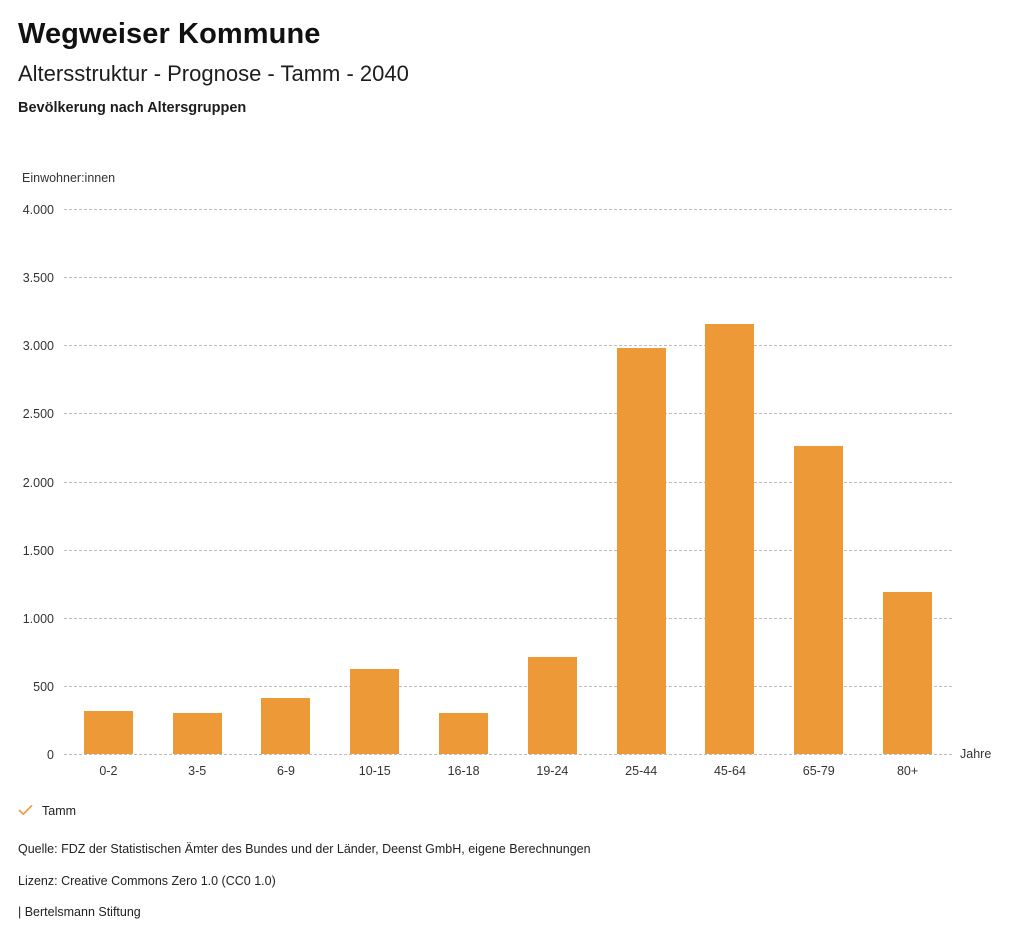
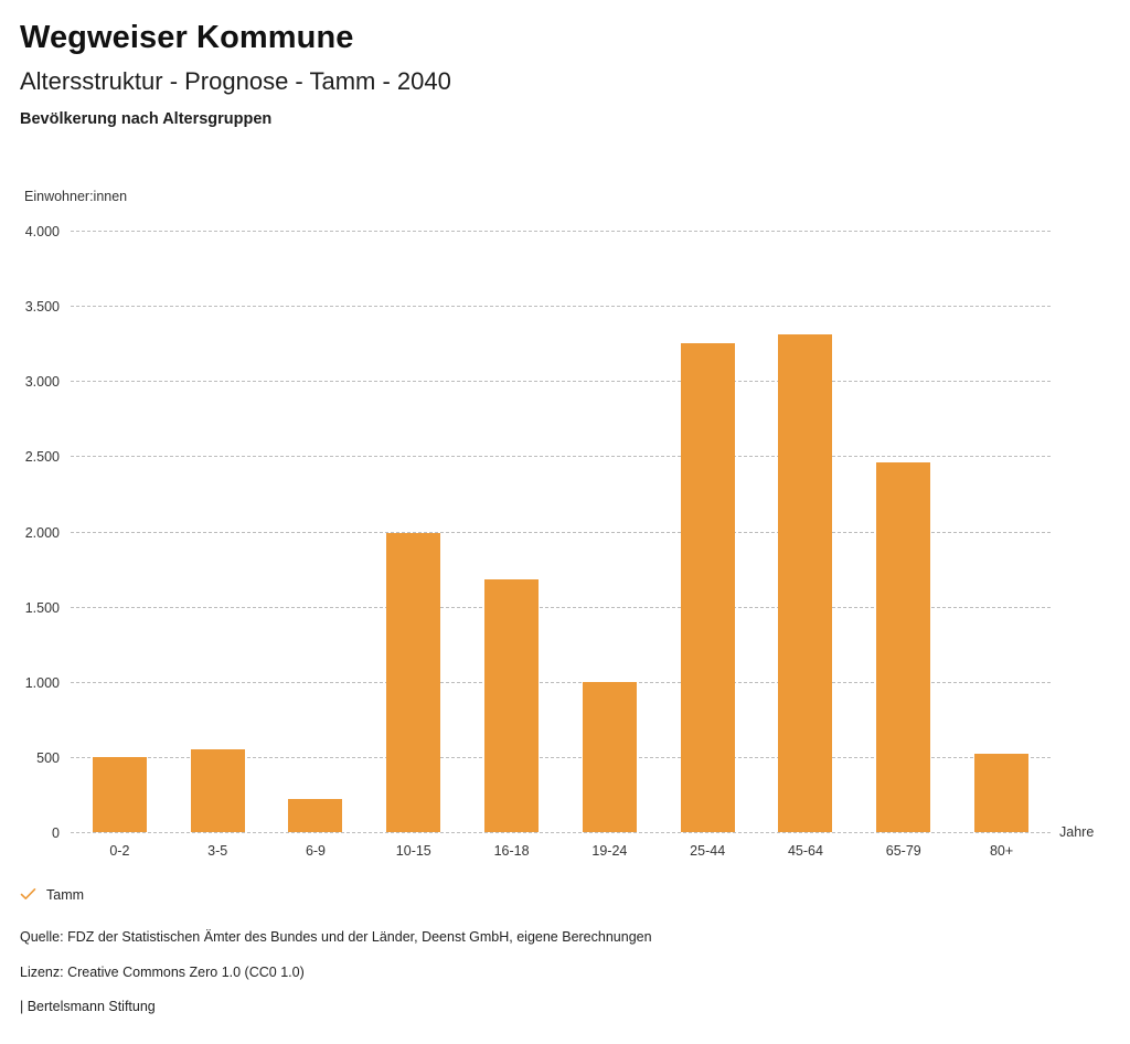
0-2: 320 -> 500
3-5: 300 -> 550
6-9: 410 -> 220
10-15: 620 -> 1990
16-18: 300 -> 1680
19-24: 710 -> 1000
25-44: 2980 -> 3250
45-64: 3150 -> 3310
65-79: 2260 -> 2460
80+: 1190 -> 520
